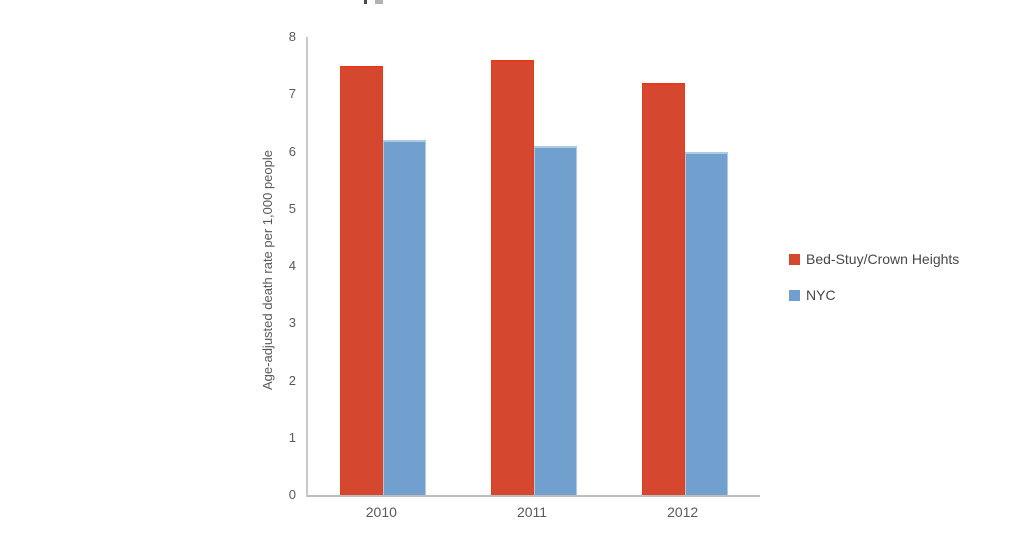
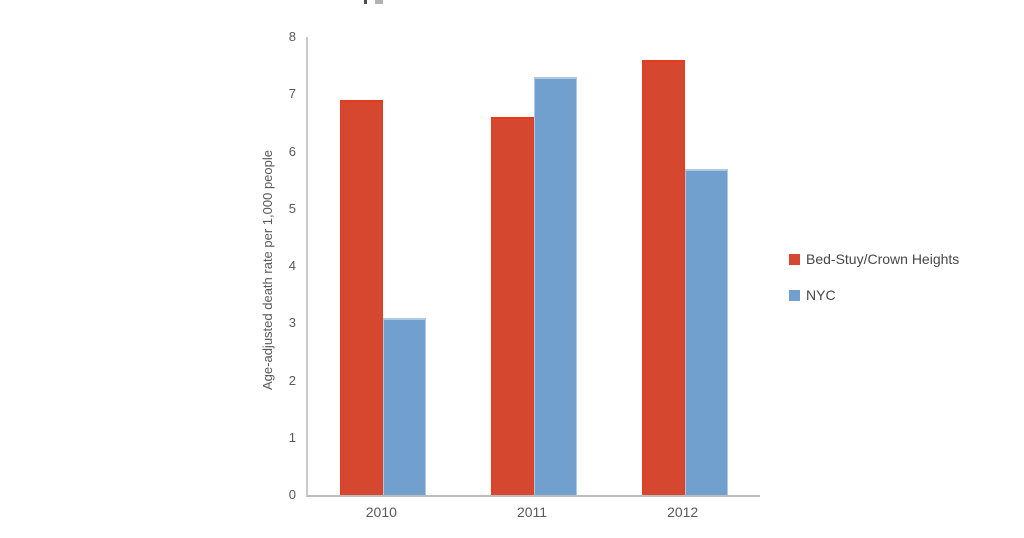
Bed-Stuy/Crown Heights/2010: 7.5 -> 6.9
NYC/2010: 6.2 -> 3.1
Bed-Stuy/Crown Heights/2011: 7.6 -> 6.6
NYC/2011: 6.1 -> 7.3
Bed-Stuy/Crown Heights/2012: 7.2 -> 7.6
NYC/2012: 6.0 -> 5.7
